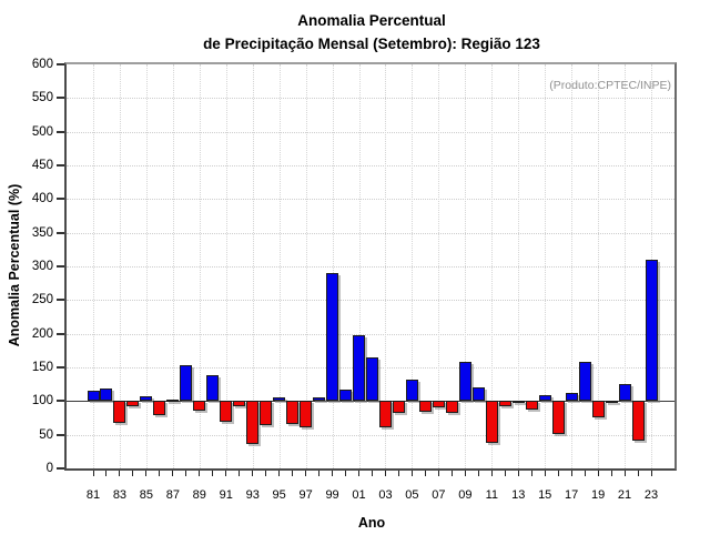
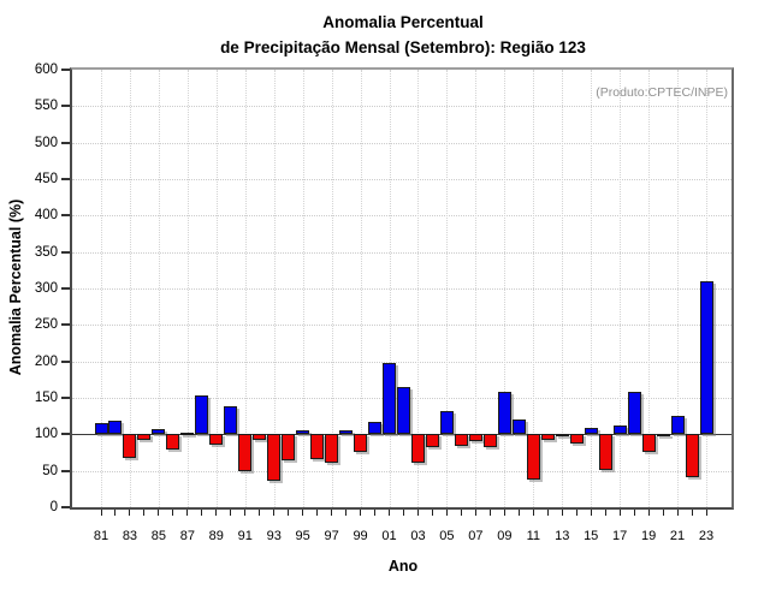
91: 70 -> 50
99: 290 -> 80
